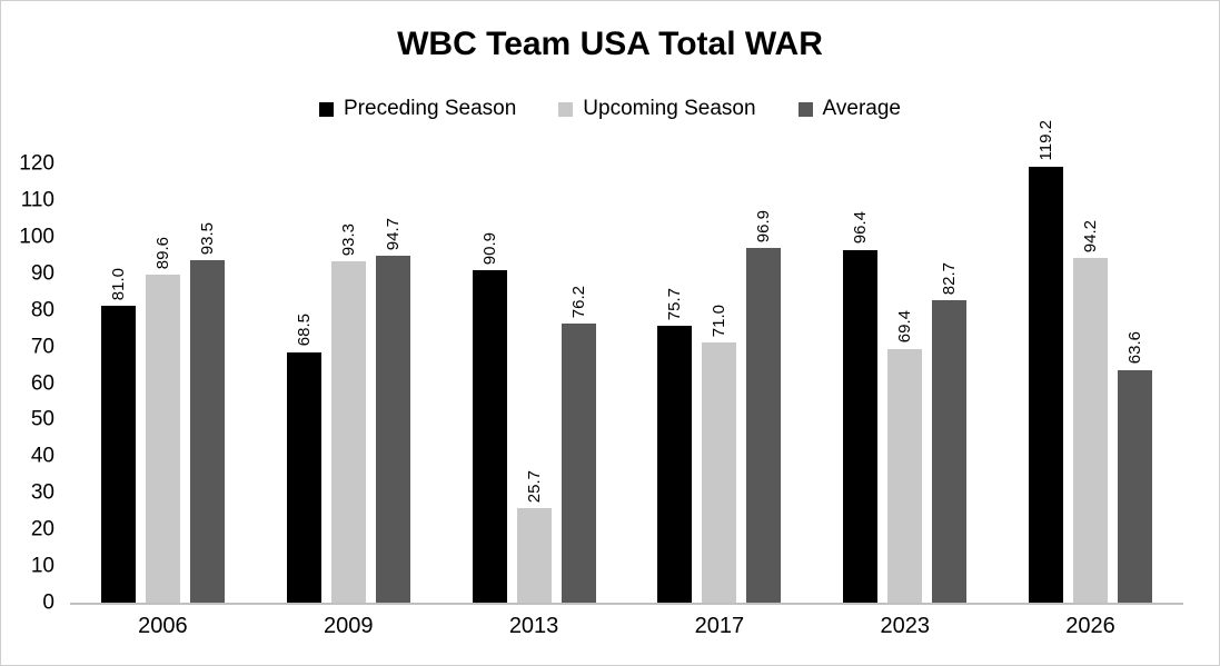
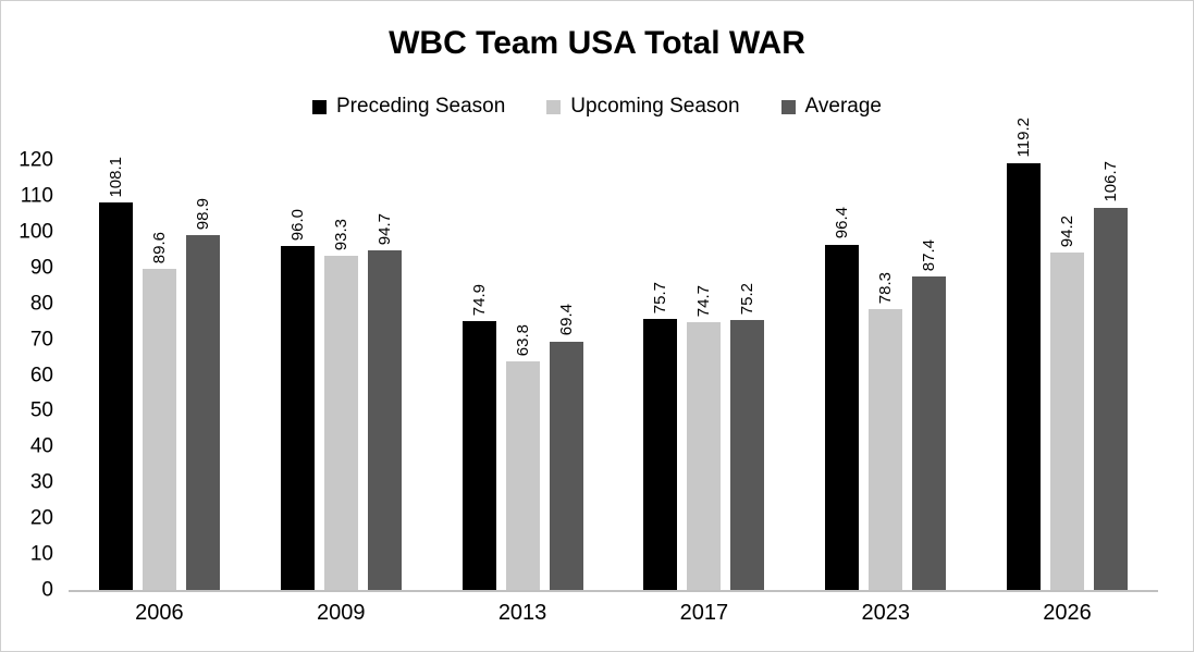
Preceding Season/2006: 81.0 -> 108.1
Average/2006: 93.5 -> 98.9
Preceding Season/2009: 68.5 -> 96.0
Preceding Season/2013: 90.9 -> 74.9
Upcoming Season/2013: 25.7 -> 63.8
Average/2013: 76.2 -> 69.4
Upcoming Season/2017: 71.0 -> 74.7
Average/2017: 96.9 -> 75.2
Upcoming Season/2023: 69.4 -> 78.3
Average/2023: 82.7 -> 87.4
Average/2026: 63.6 -> 106.7
